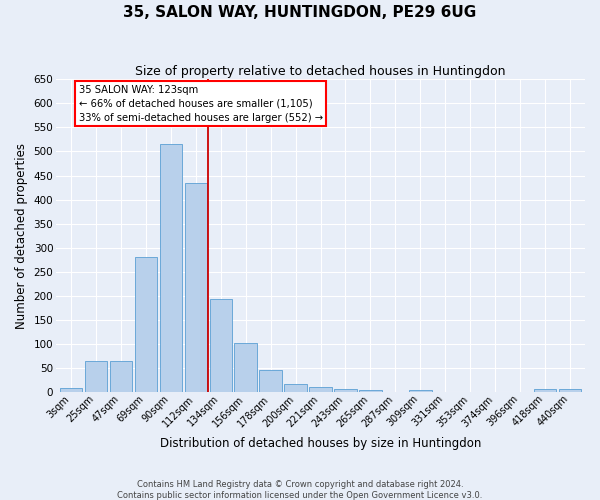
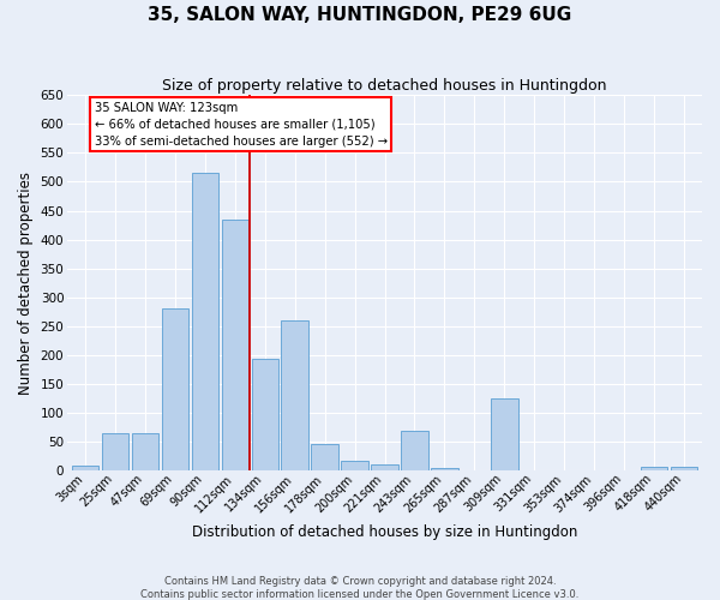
156sqm: 103 -> 260
243sqm: 7 -> 70
309sqm: 5 -> 125
